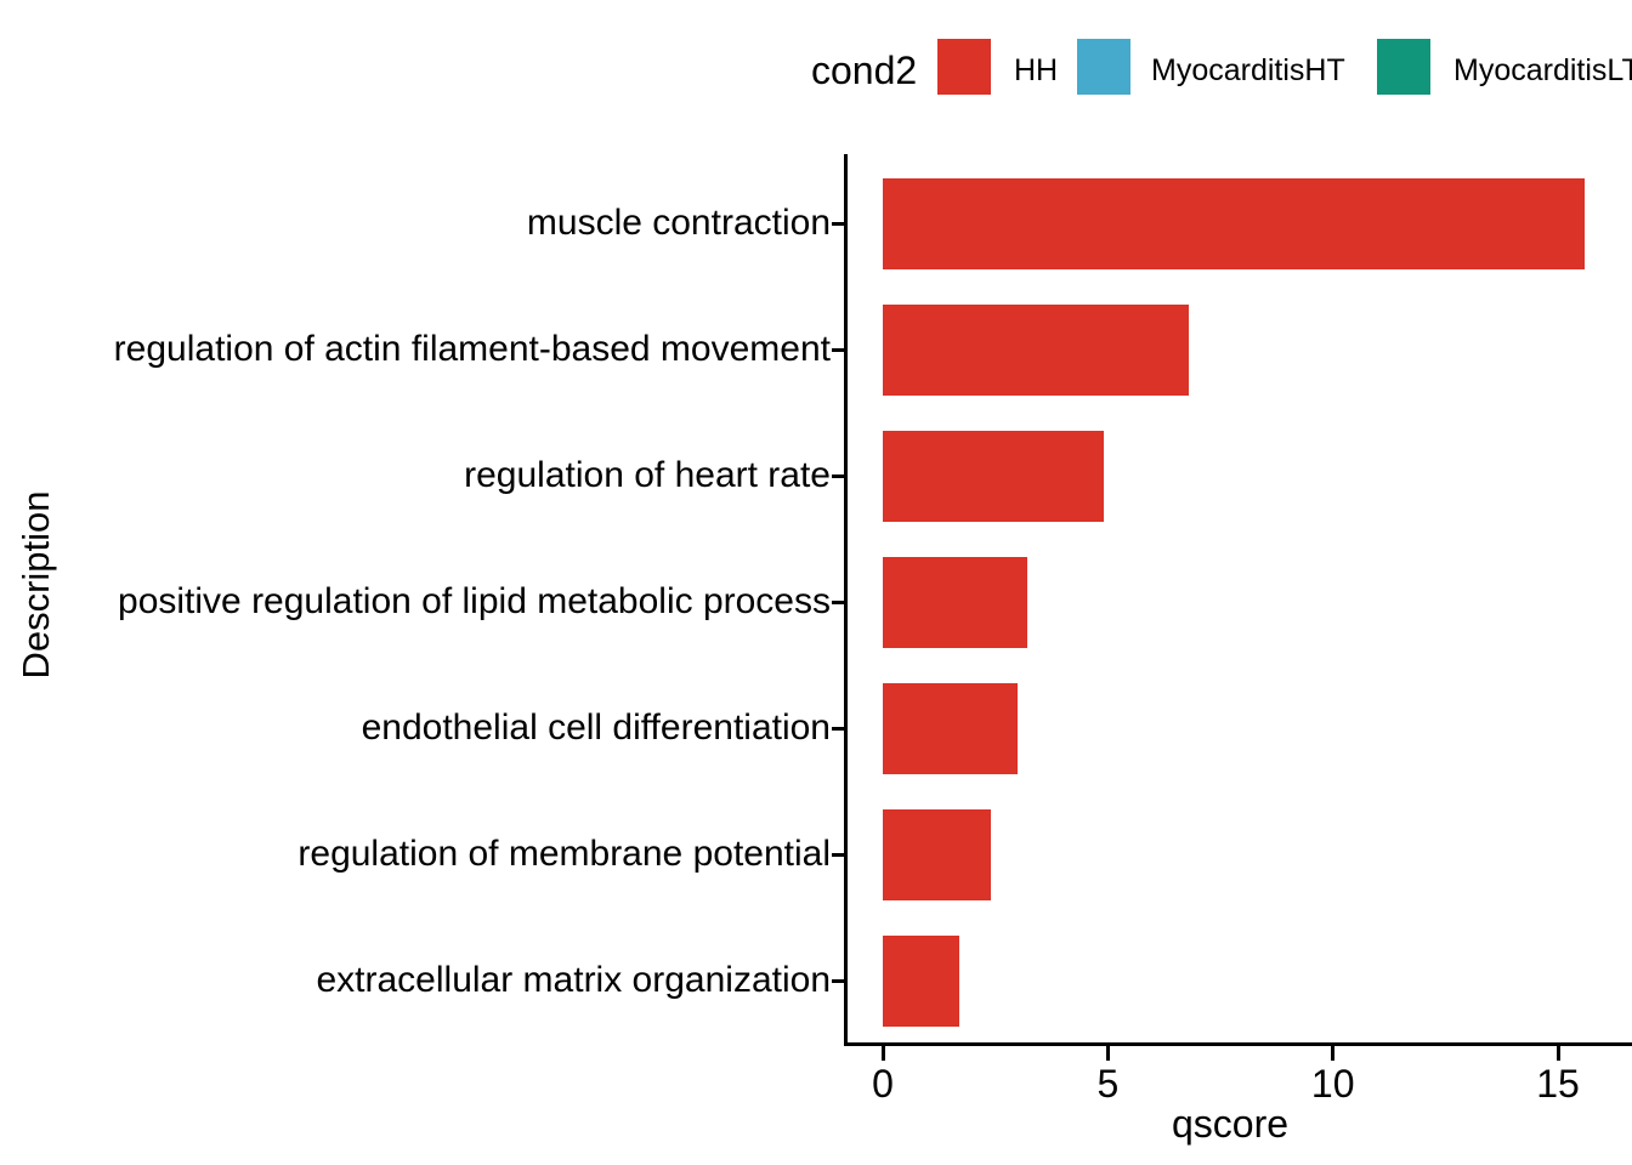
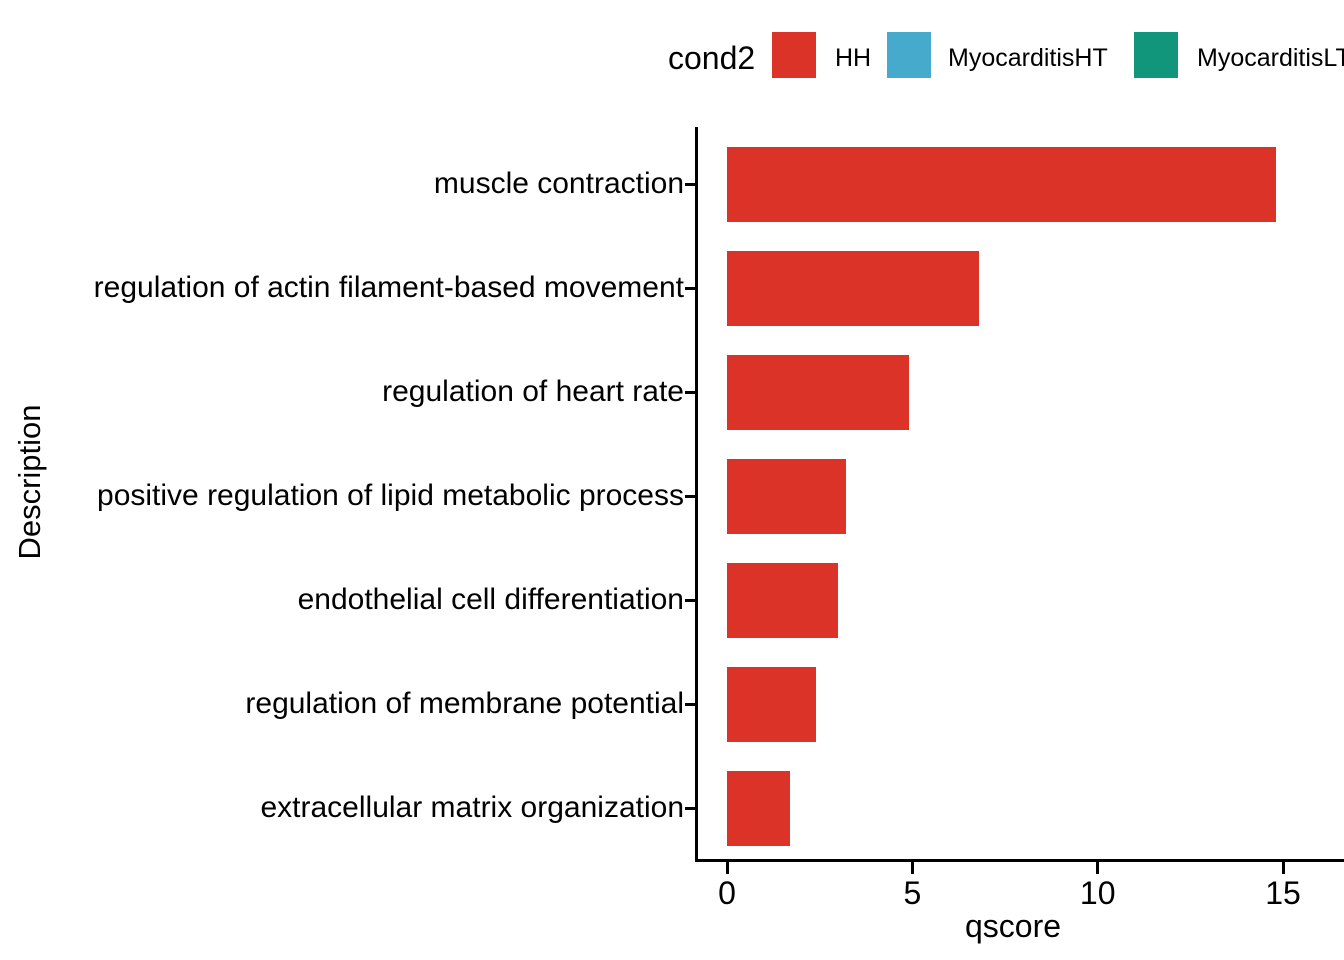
muscle contraction: 15.6 -> 14.8
